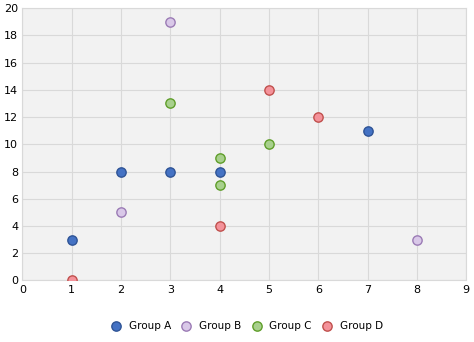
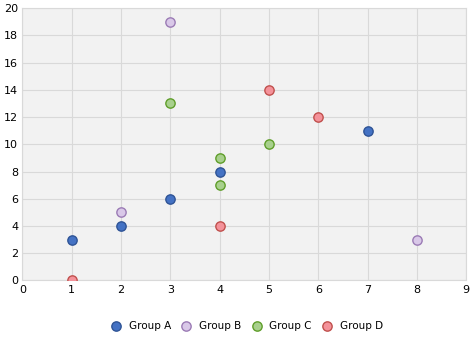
Group A/2: 8 -> 4
Group A/3: 8 -> 6
